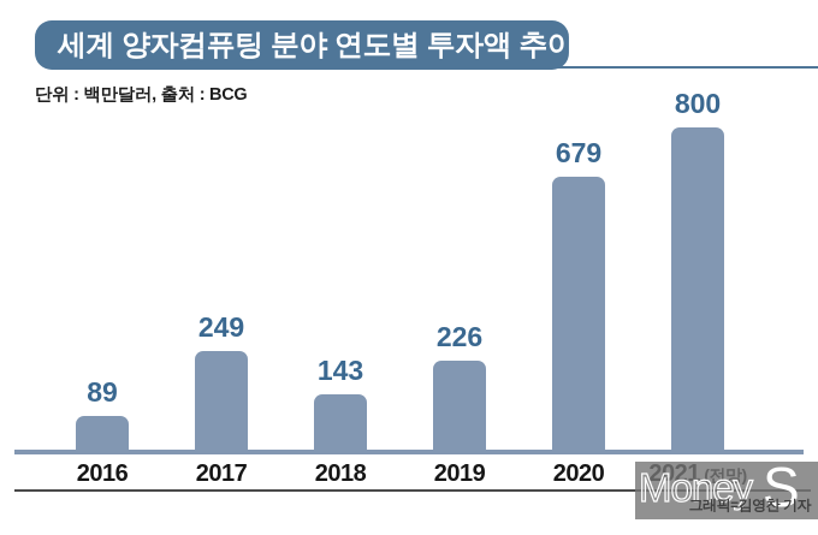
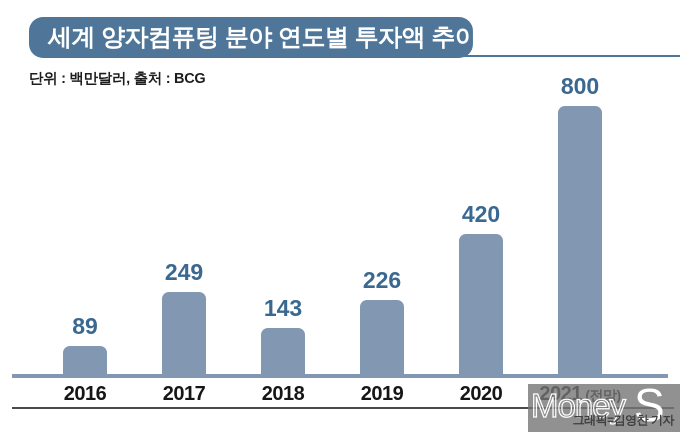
2020: 679 -> 420
